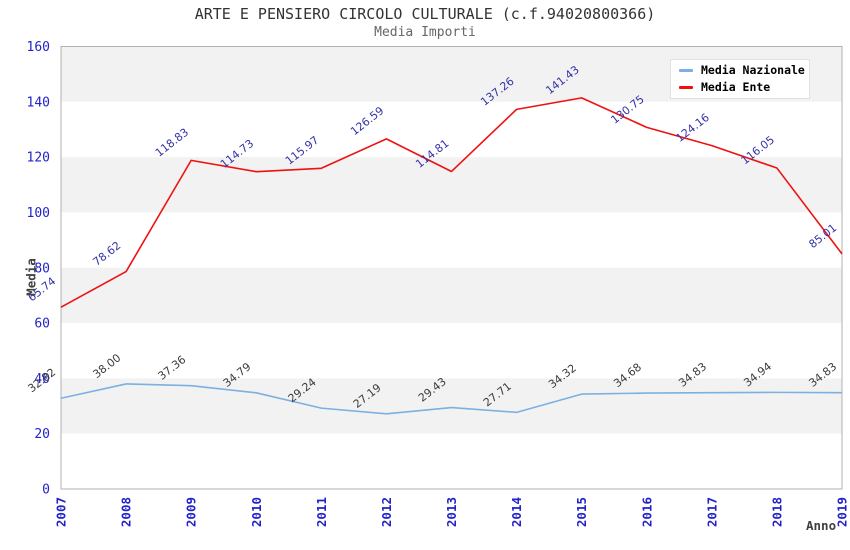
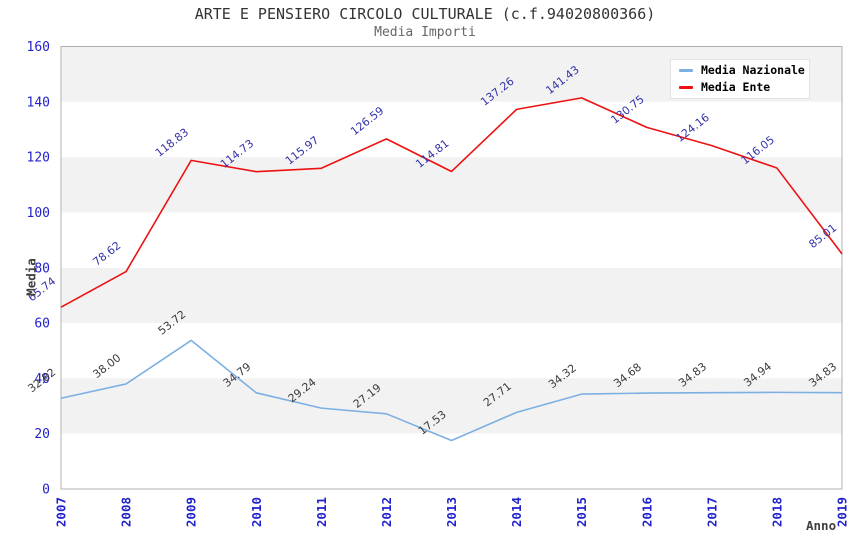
Media Nazionale/2009: 37.36 -> 53.72
Media Nazionale/2013: 29.43 -> 17.53
